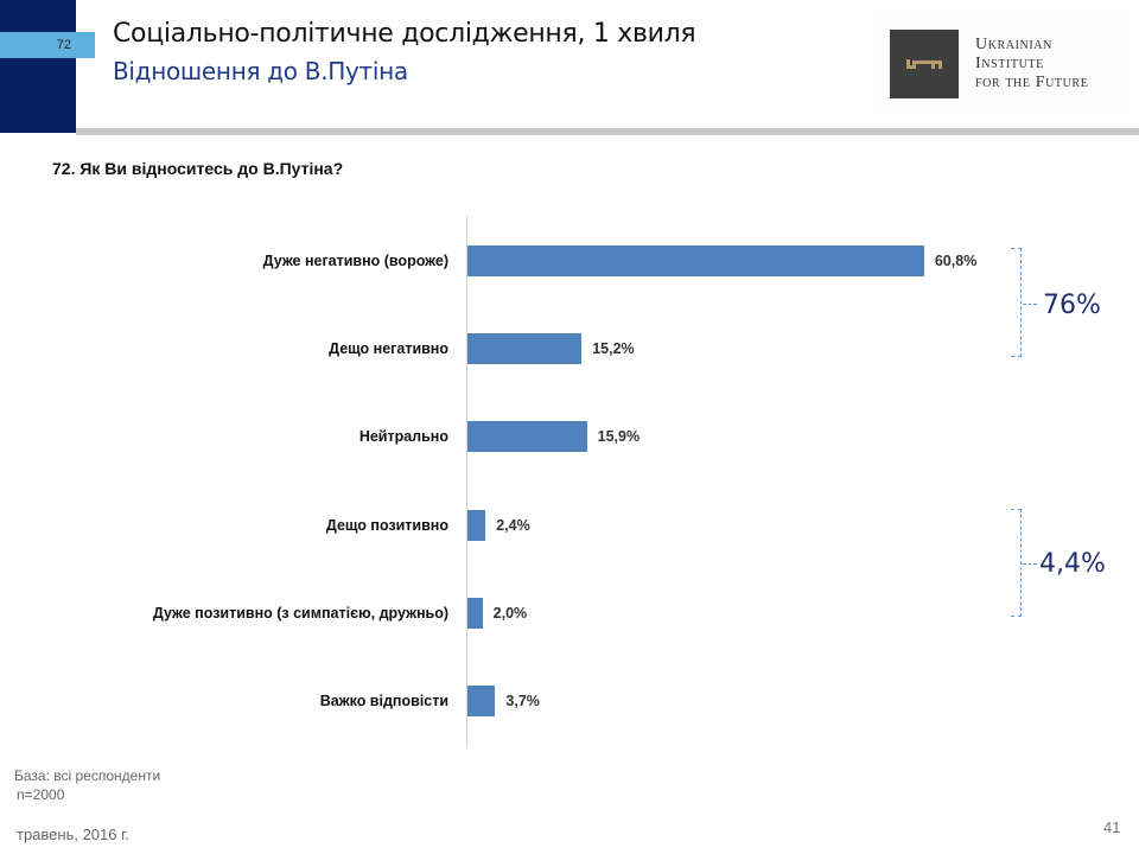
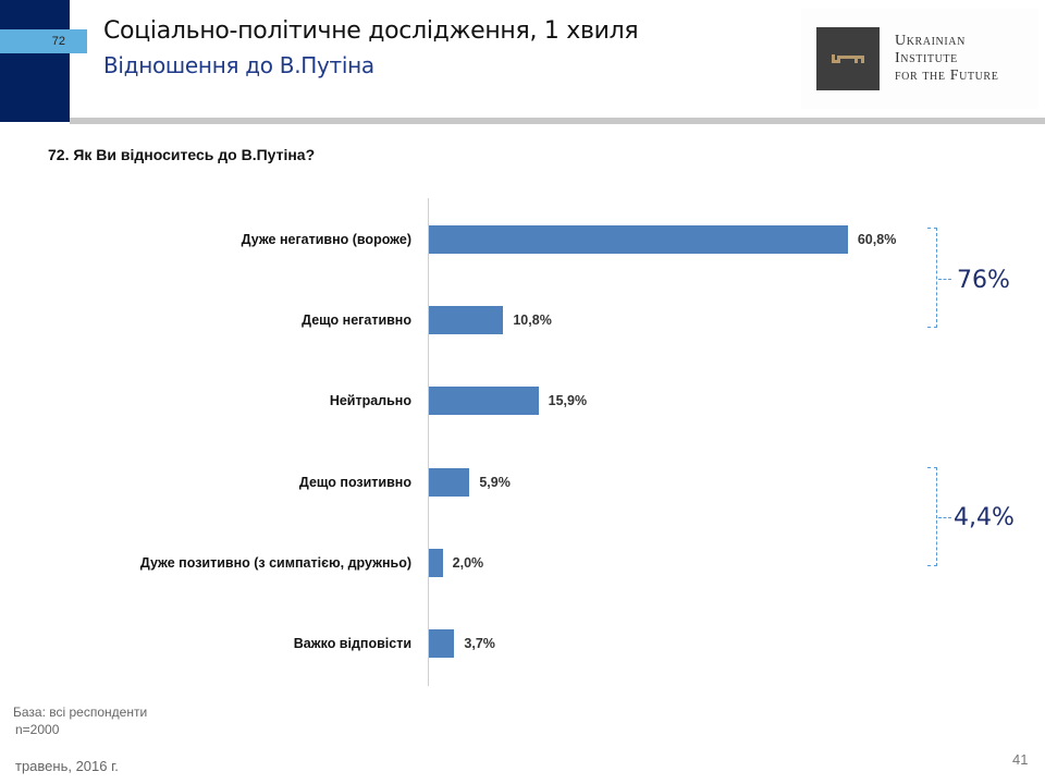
Дещо негативно: 15,2% -> 10,8%
Дещо позитивно: 2,4% -> 5,9%
